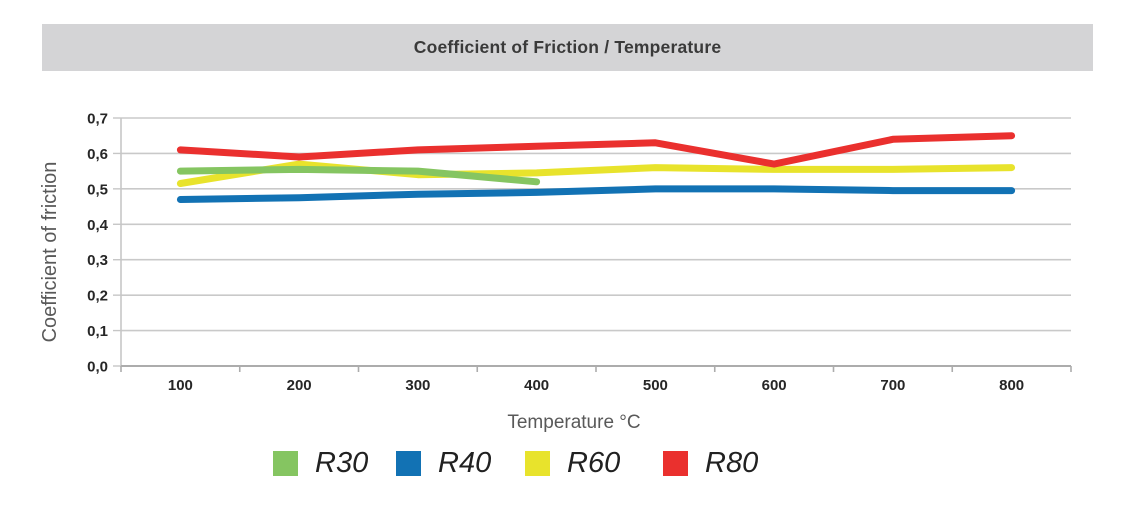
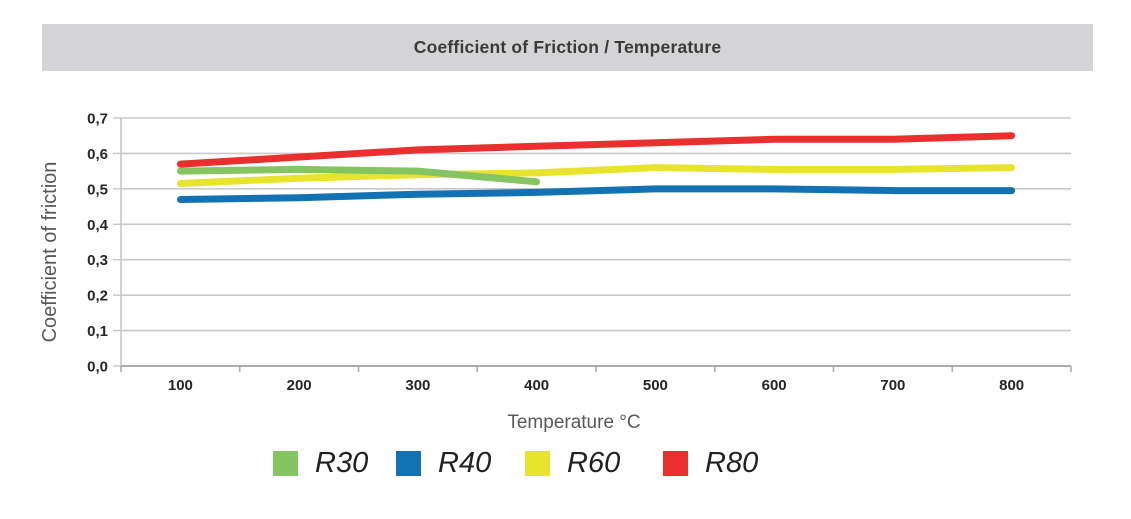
R80/100: 0,61 -> 0,57
R60/200: 0,57 -> 0,53
R80/600: 0,57 -> 0,64
